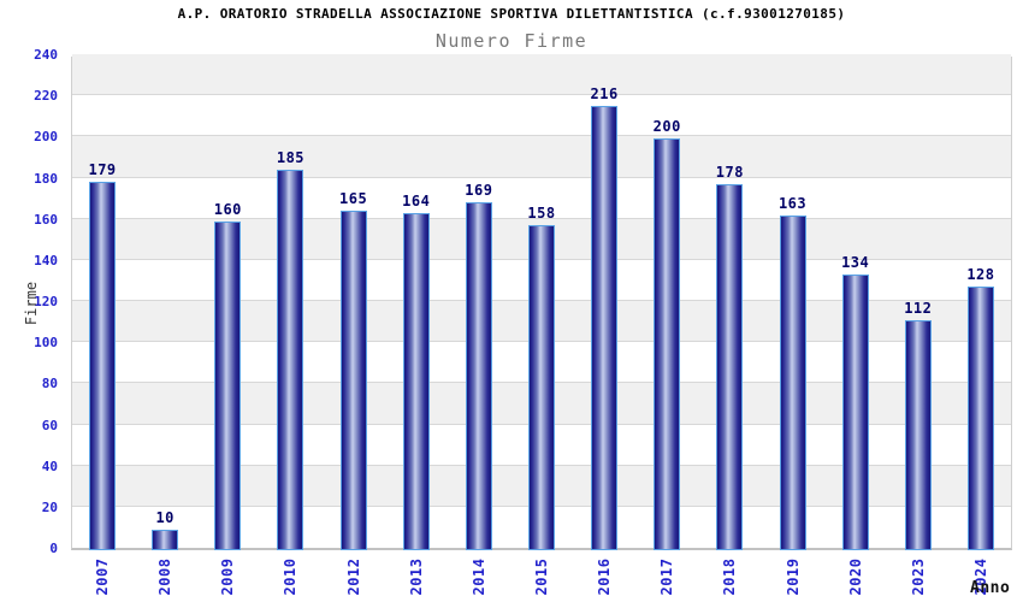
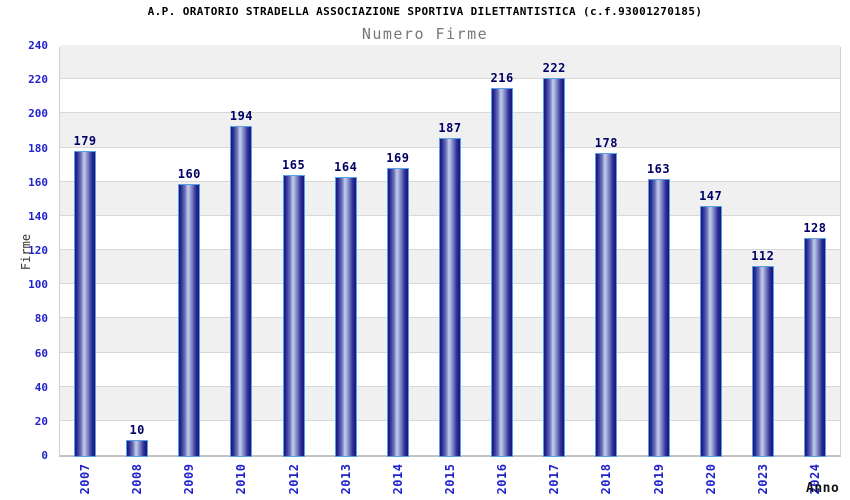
2010: 185 -> 194
2015: 158 -> 187
2017: 200 -> 222
2020: 134 -> 147
